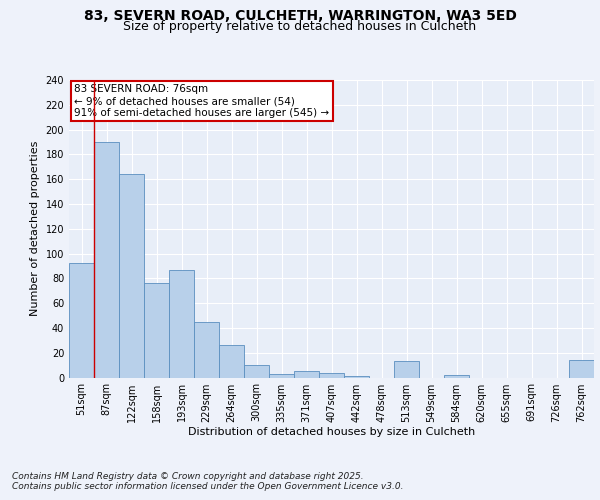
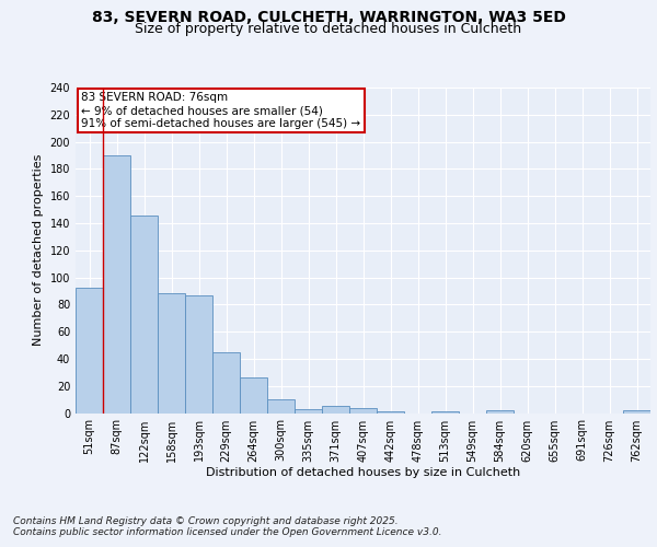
122sqm: 164 -> 146
158sqm: 76 -> 88
513sqm: 13 -> 1
762sqm: 14 -> 2
